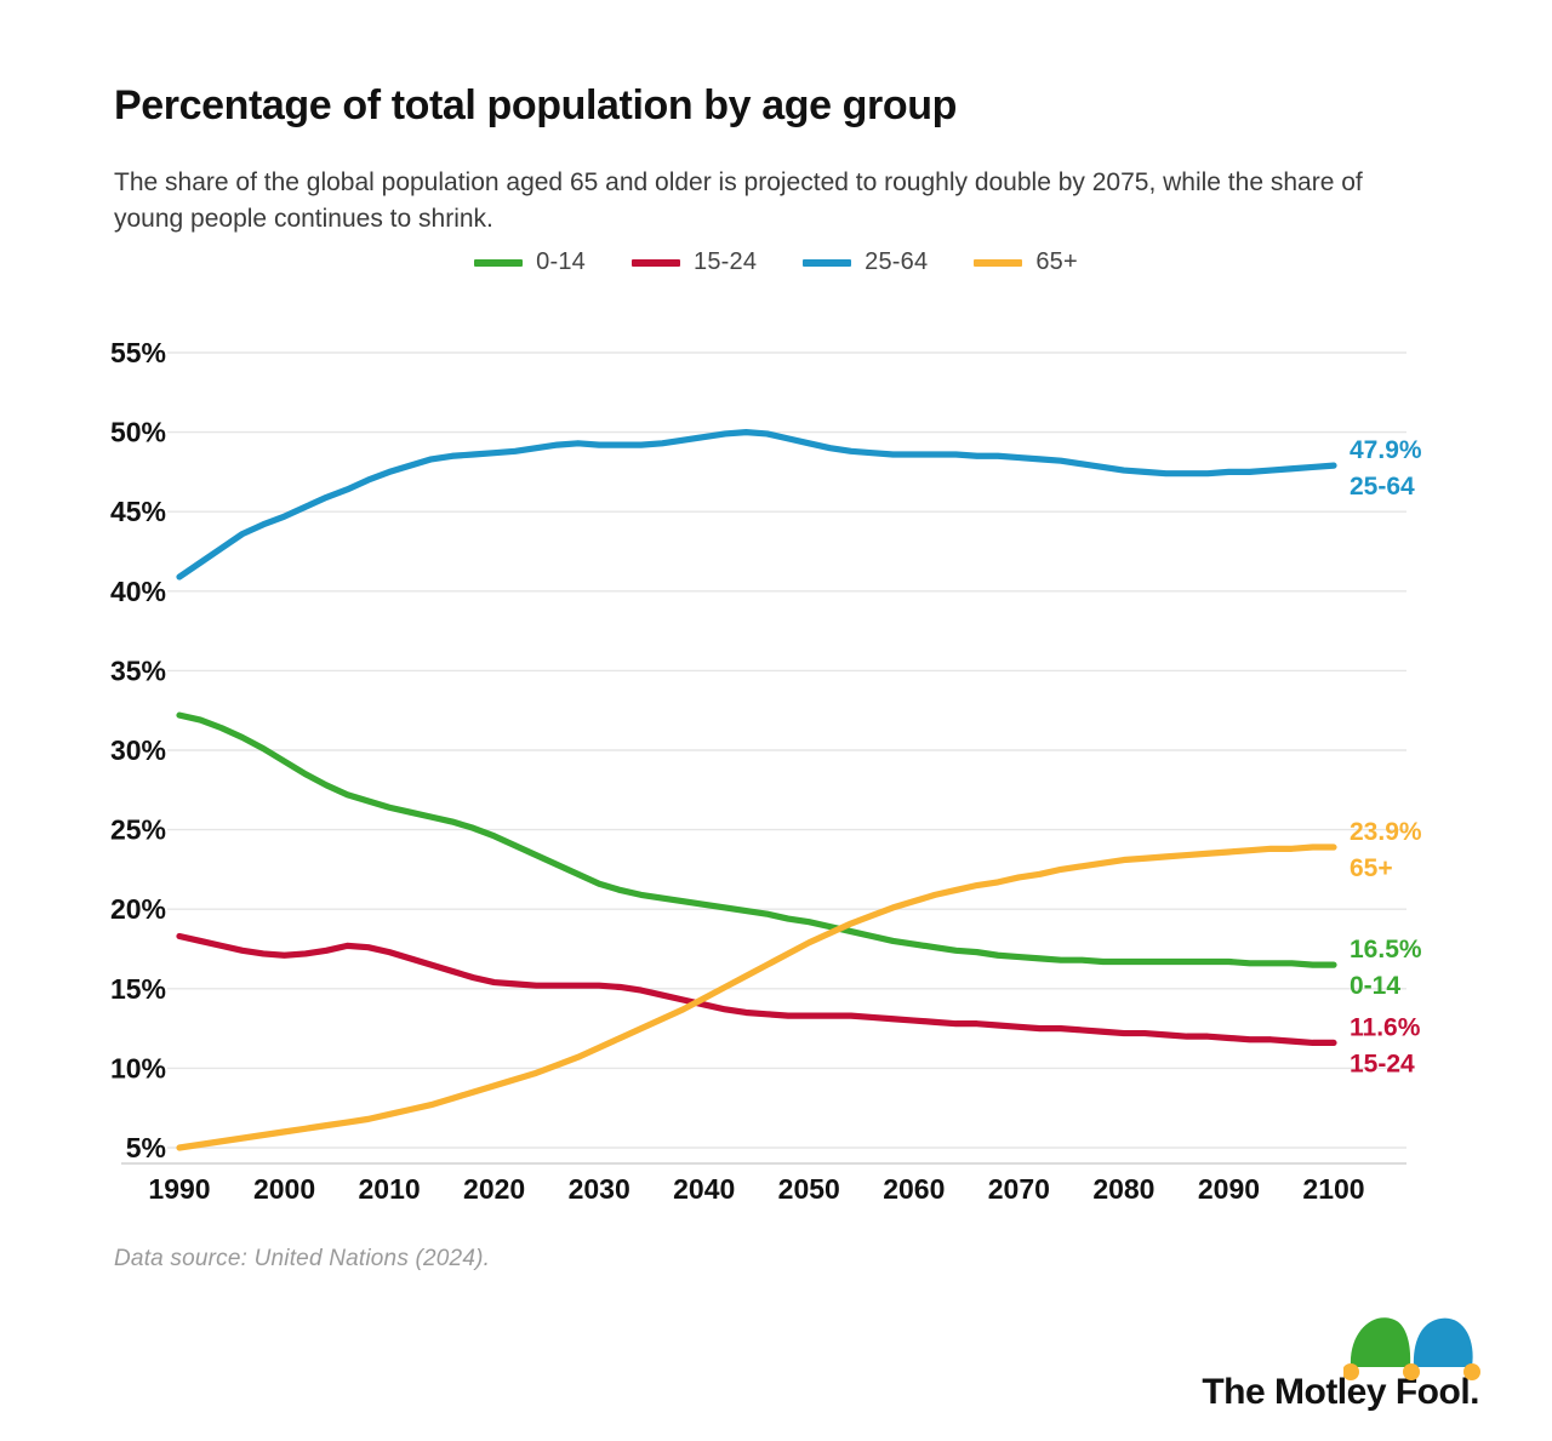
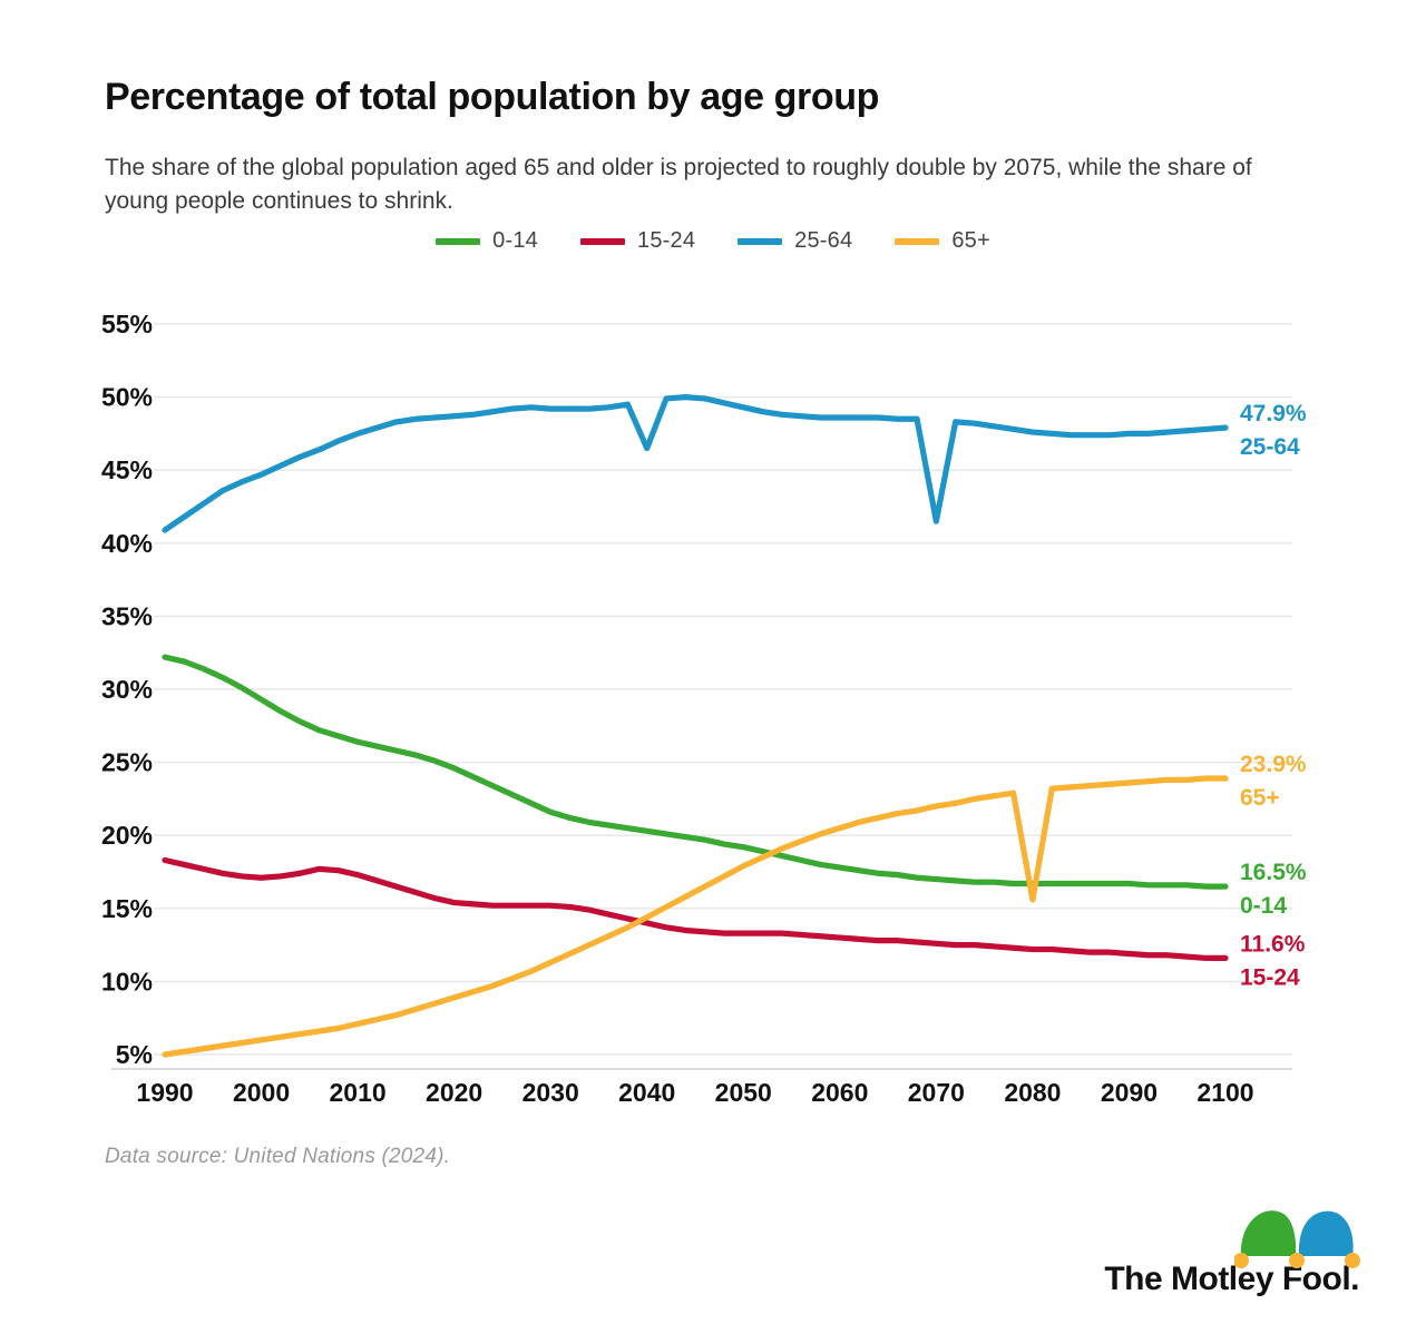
25-64/2040: 49.7% -> 46.5%
25-64/2070: 48.4% -> 41.5%
65+/2080: 23.1% -> 15.6%
